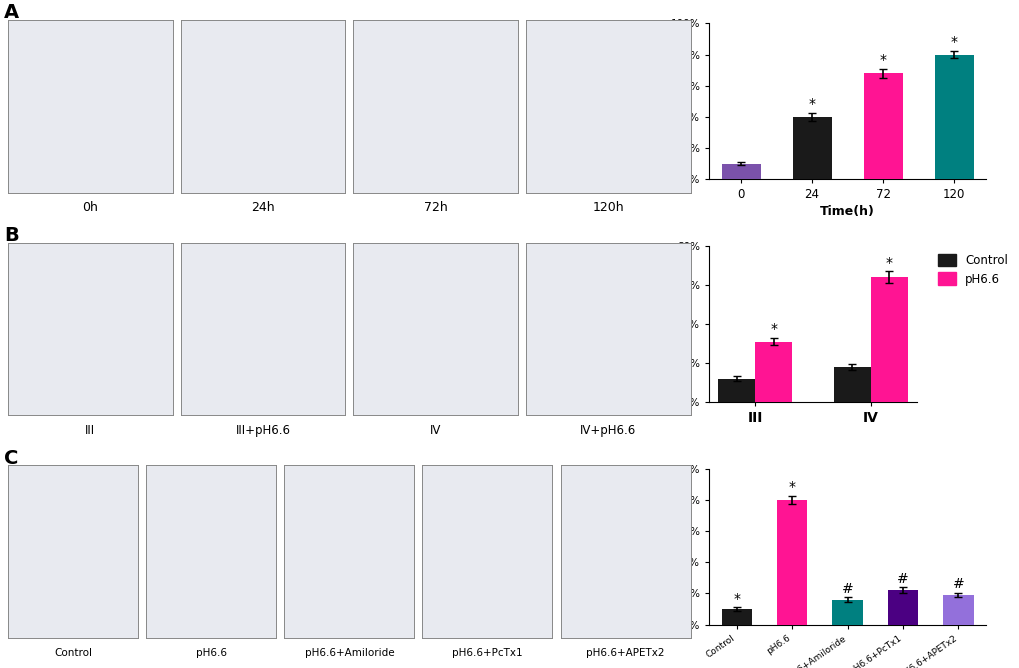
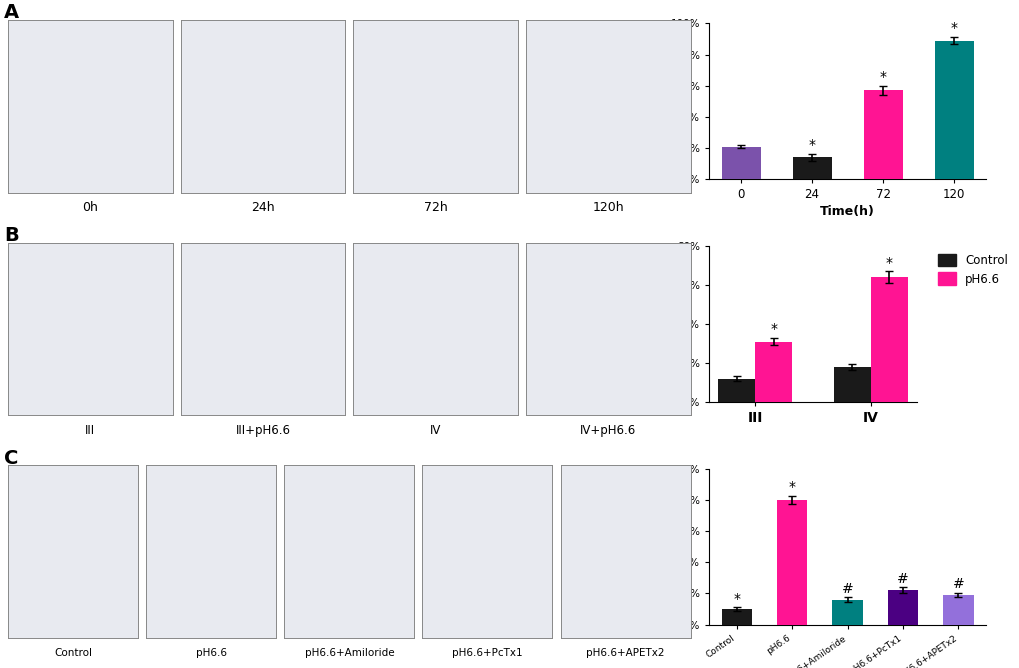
0: 10% -> 21%
24: 40% -> 14%
72: 68% -> 57%
120: 80% -> 89%
